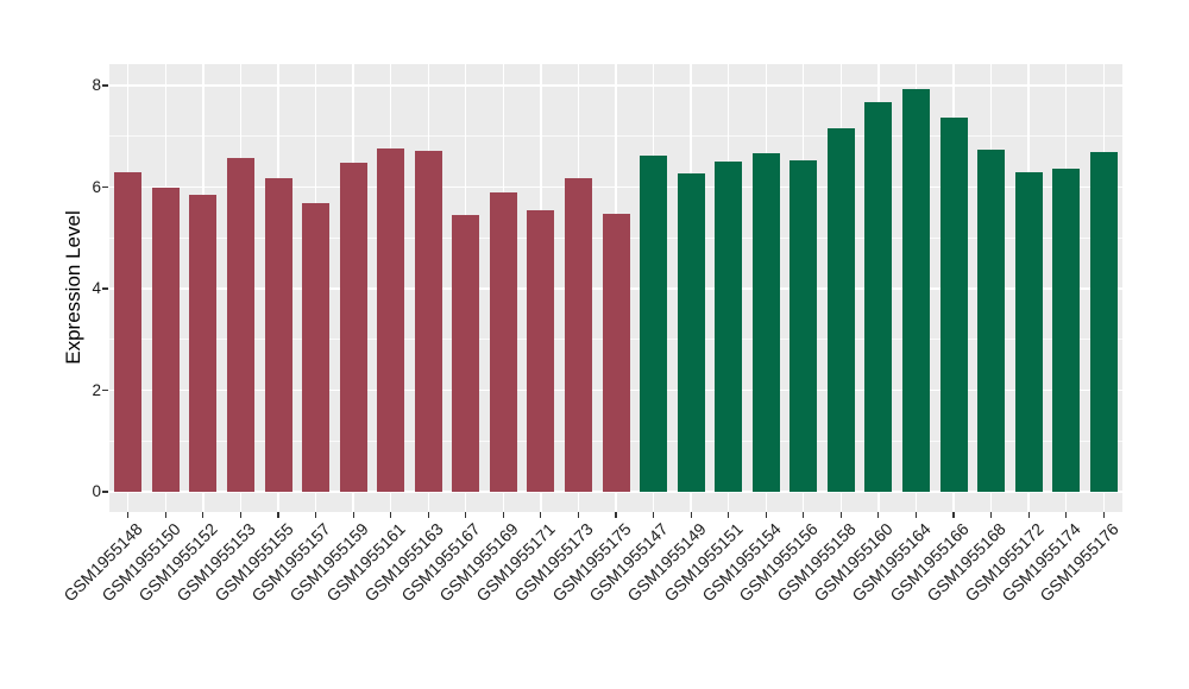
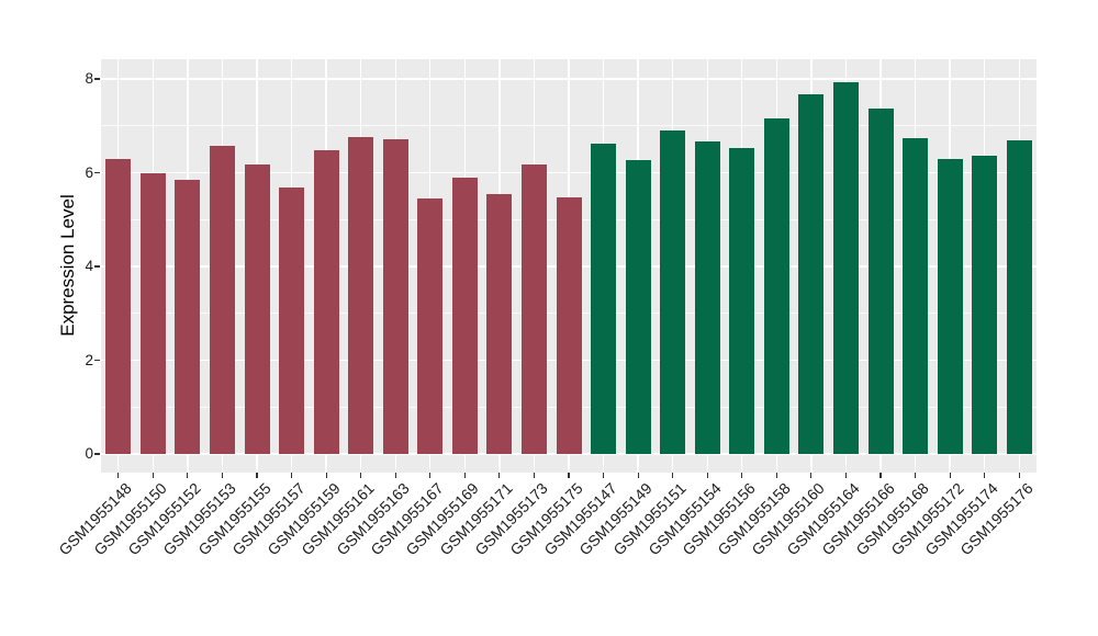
GSM1955151: 6.5 -> 6.9
